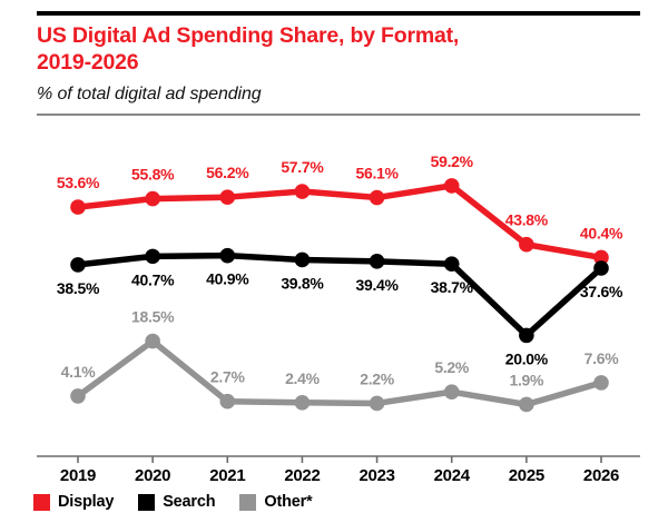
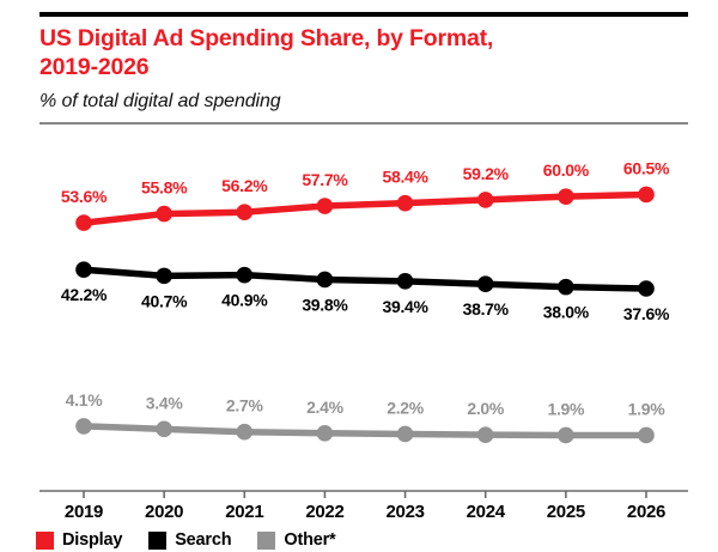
Search/2019: 38.5% -> 42.2%
Other*/2020: 18.5% -> 3.4%
Display/2023: 56.1% -> 58.4%
Other*/2024: 5.2% -> 2.0%
Display/2025: 43.8% -> 60.0%
Search/2025: 20.0% -> 38.0%
Display/2026: 40.4% -> 60.5%
Other*/2026: 7.6% -> 1.9%
